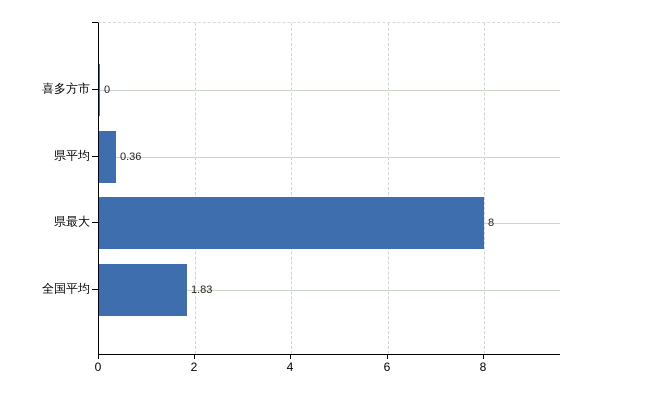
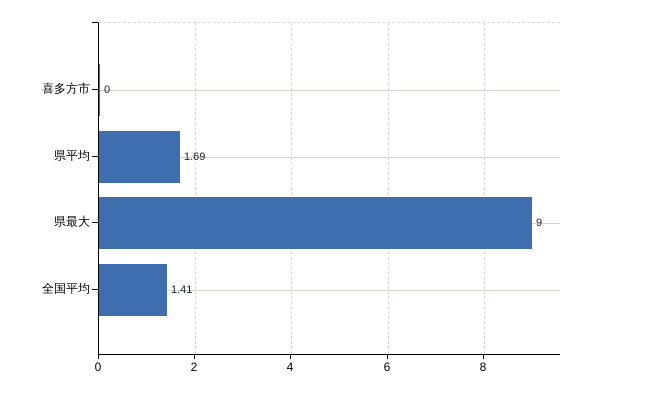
県平均: 0.36 -> 1.69
県最大: 8 -> 9
全国平均: 1.83 -> 1.41
